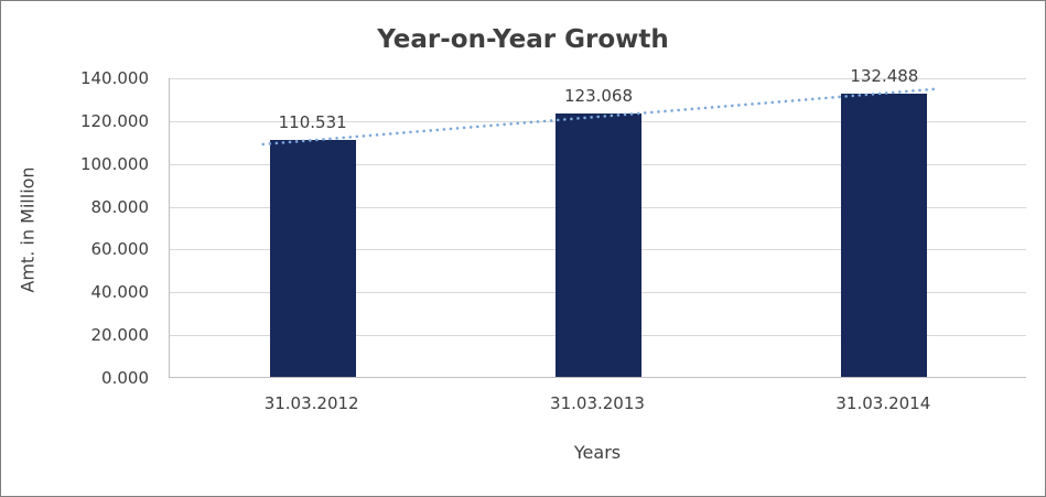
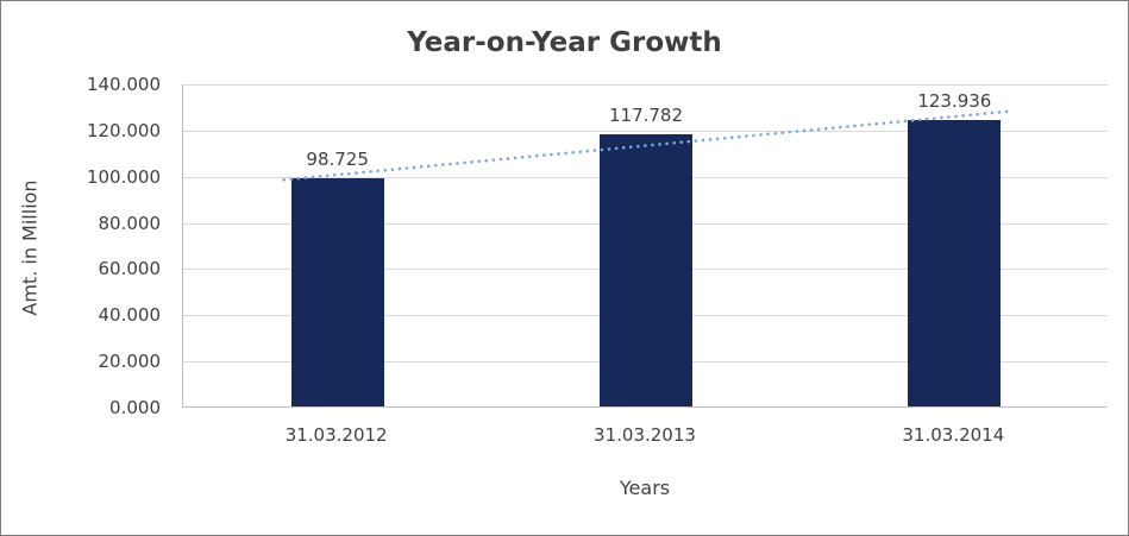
31.03.2012: 110.531 -> 98.725
31.03.2013: 123.068 -> 117.782
31.03.2014: 132.488 -> 123.936
